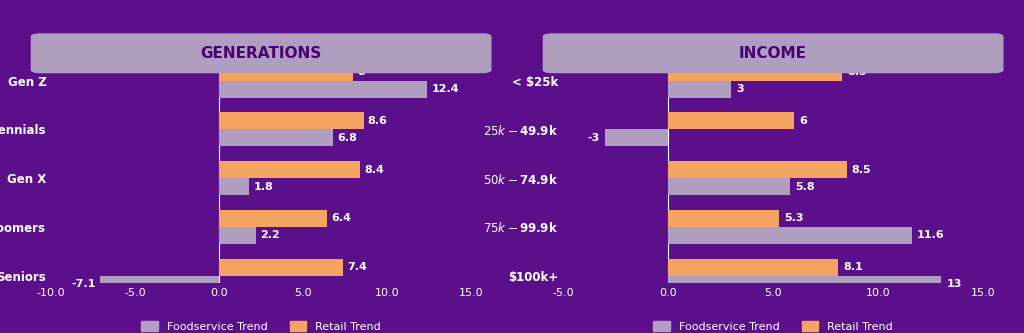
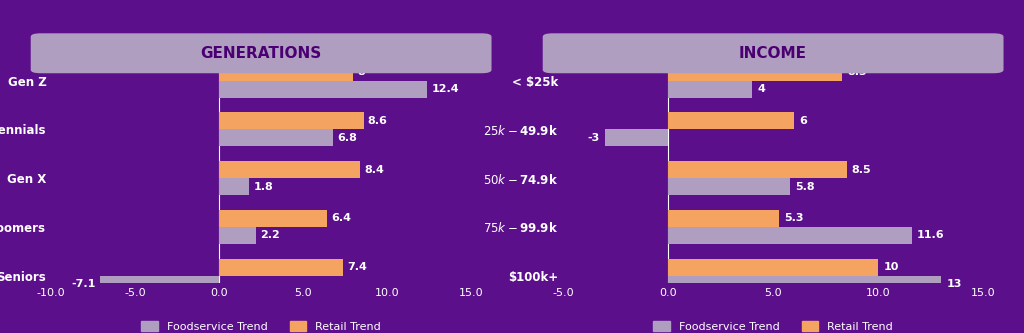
Foodservice Trend/< $25k: 3 -> 4
Retail Trend/$100k+: 8.1 -> 10
